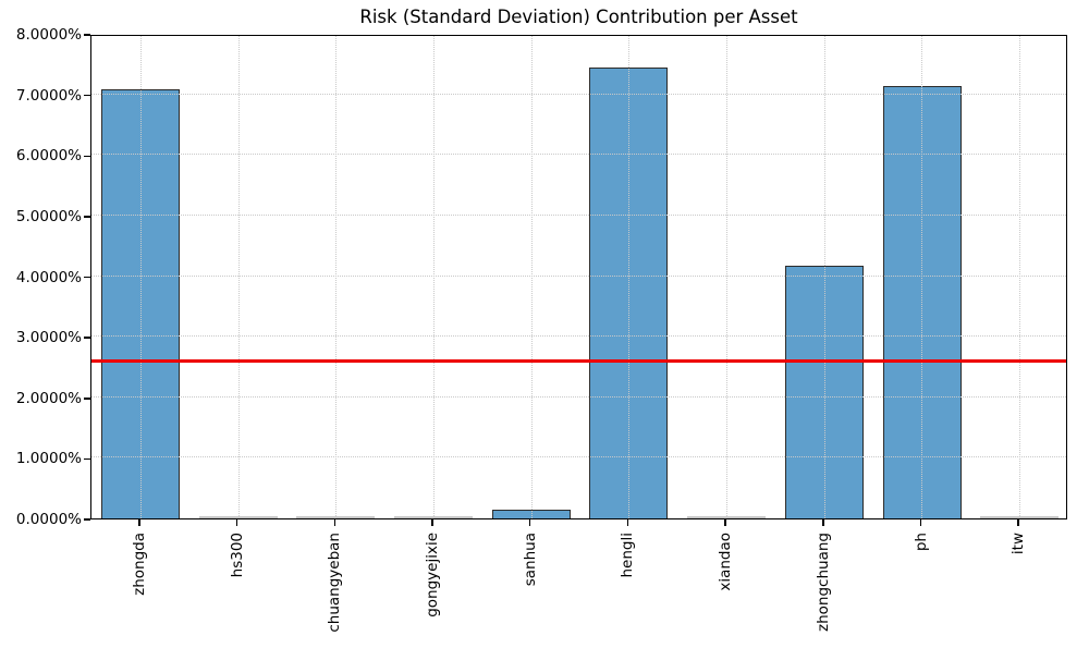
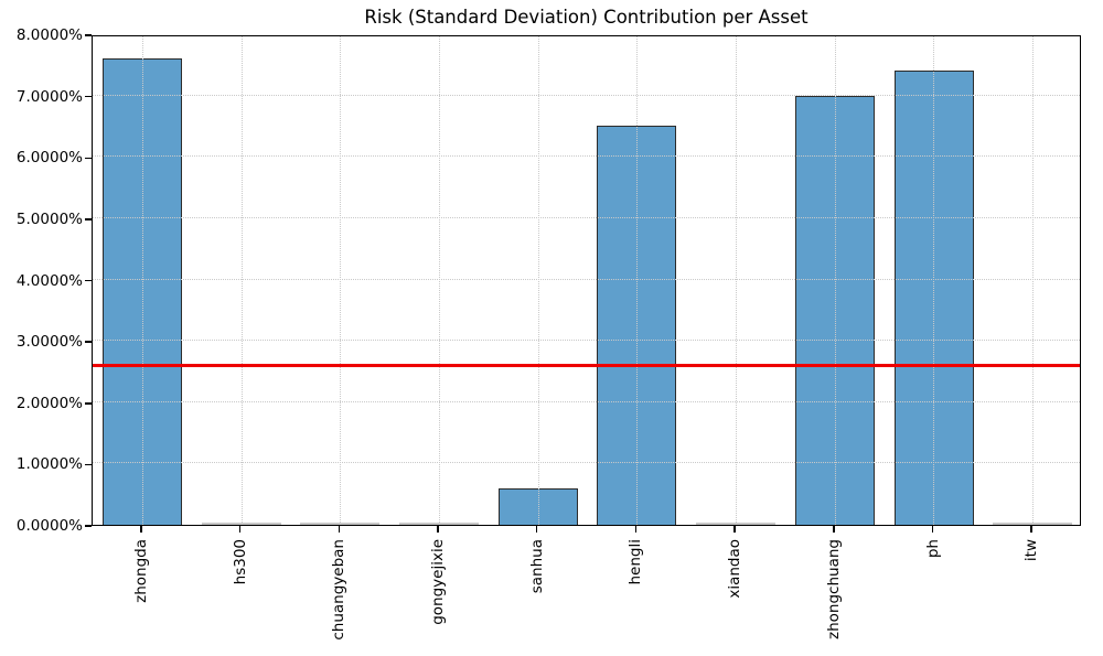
zhongda: 7.1% -> 7.6%
sanhua: 0.1% -> 0.6%
hengli: 7.4% -> 6.5%
zhongchuang: 4.2% -> 7.0%
ph: 7.1% -> 7.4%
